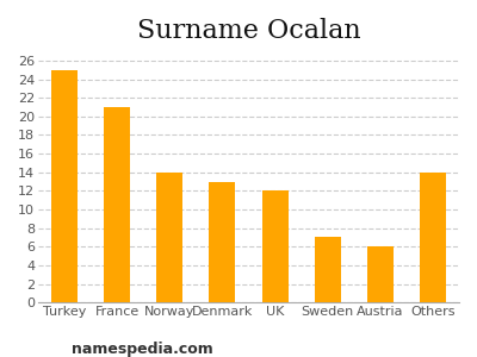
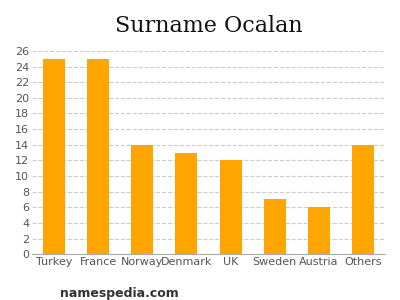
France: 21 -> 25
